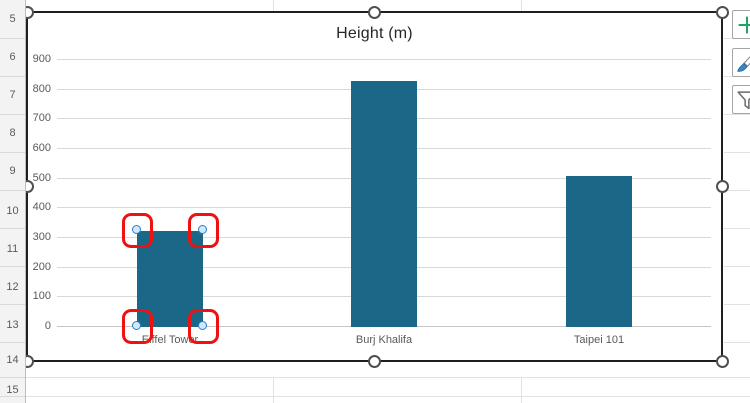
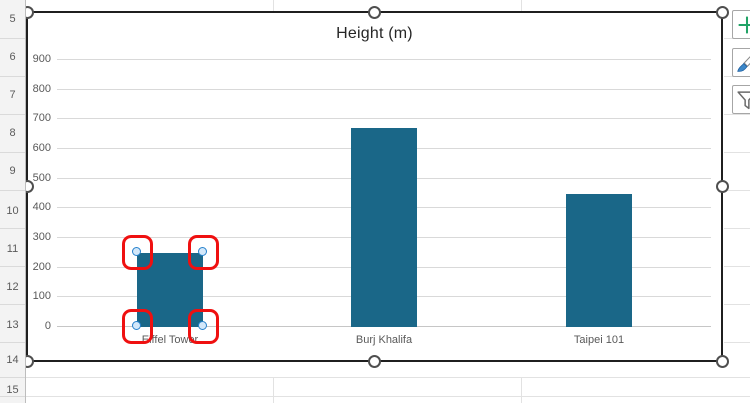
Eiffel Tower: 320 -> 250
Burj Khalifa: 830 -> 670
Taipei 101: 510 -> 450
